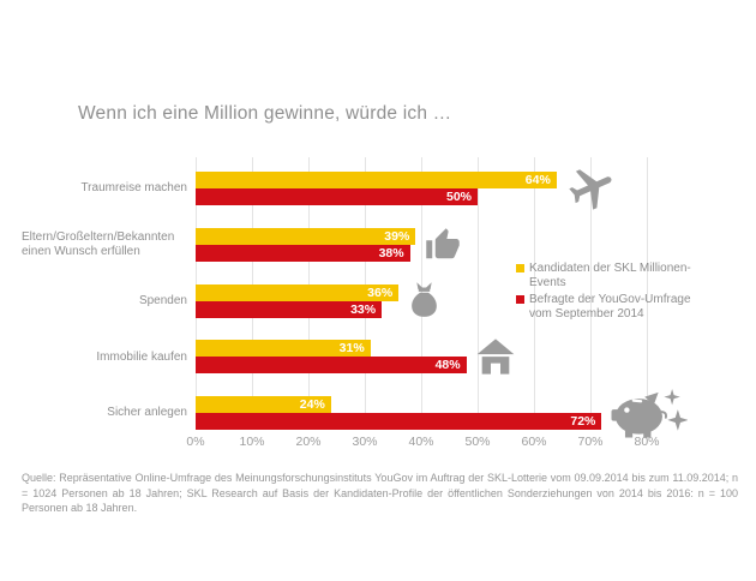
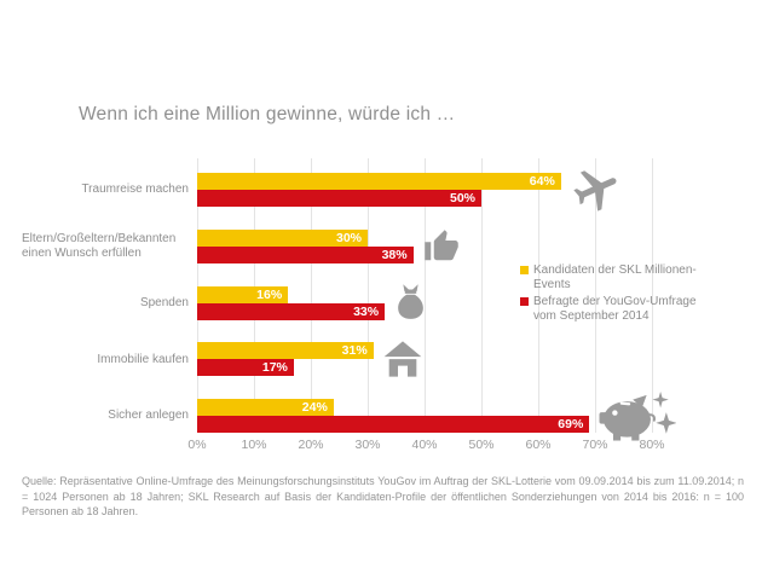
Kandidaten der SKL Millionen-Events/Eltern/Großeltern/Bekannten einen Wunsch erfüllen: 39% -> 30%
Kandidaten der SKL Millionen-Events/Spenden: 36% -> 16%
Befragte der YouGov-Umfrage vom September 2014/Immobilie kaufen: 48% -> 17%
Befragte der YouGov-Umfrage vom September 2014/Sicher anlegen: 72% -> 69%
